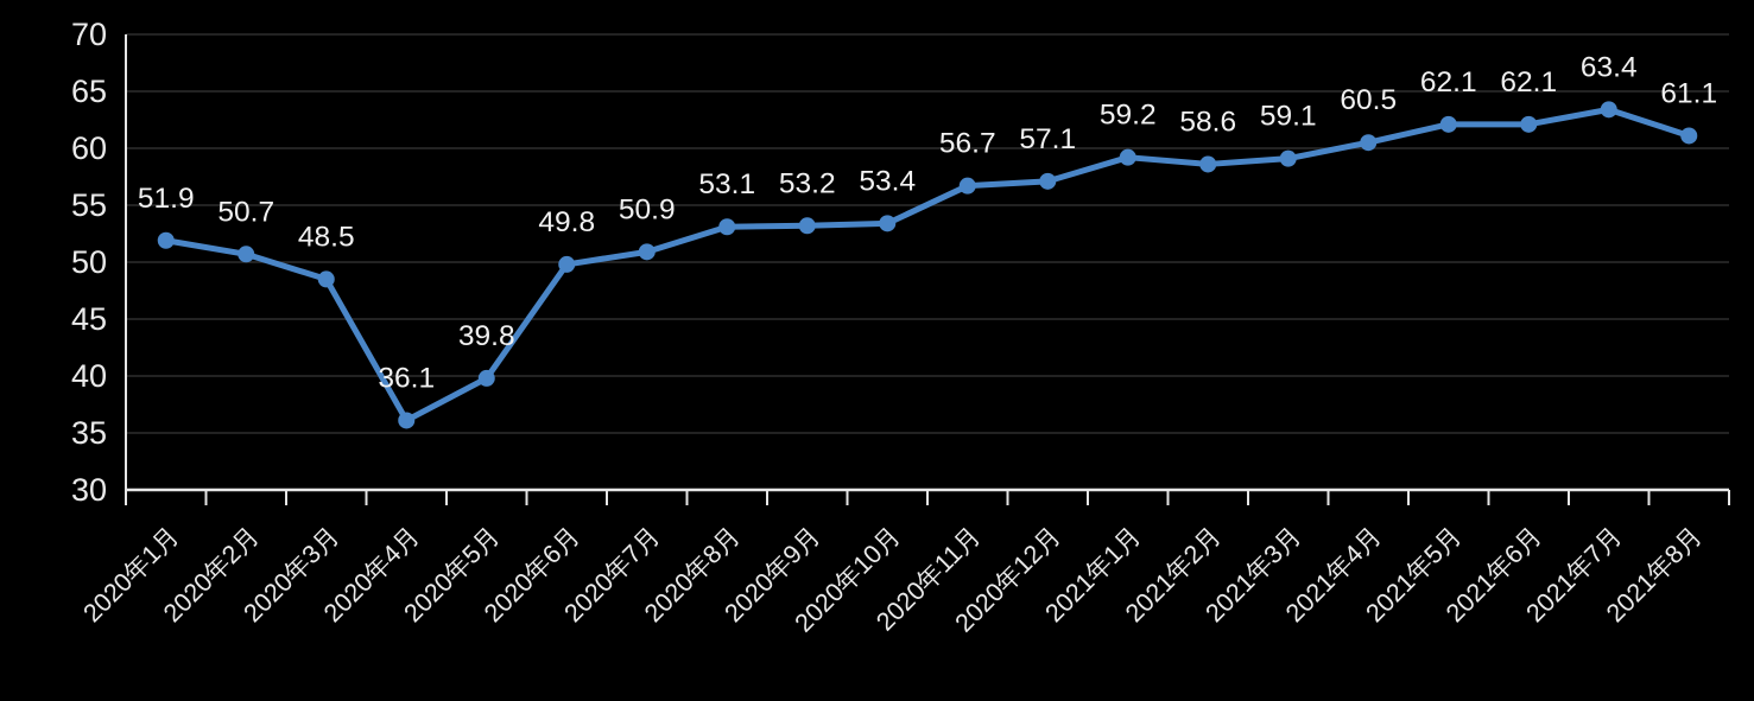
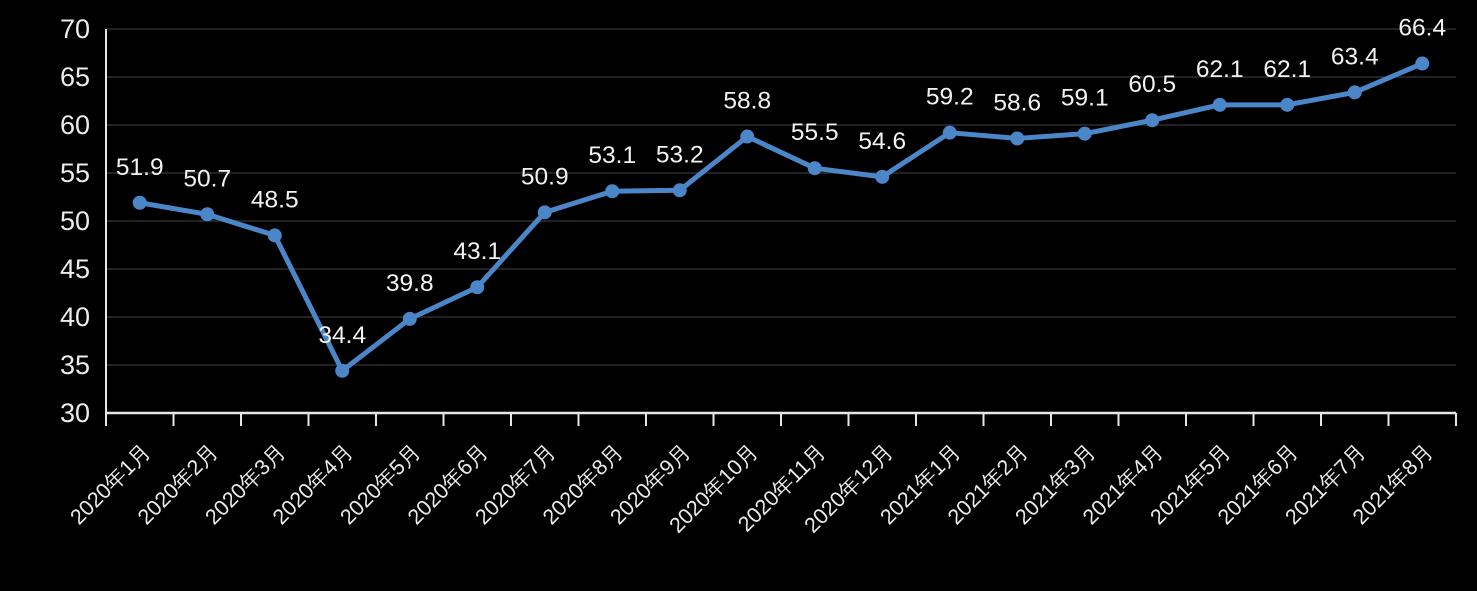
2020年4月: 36.1 -> 34.4
2020年6月: 49.8 -> 43.1
2020年10月: 53.4 -> 58.8
2020年11月: 56.7 -> 55.5
2020年12月: 57.1 -> 54.6
2021年8月: 61.1 -> 66.4
